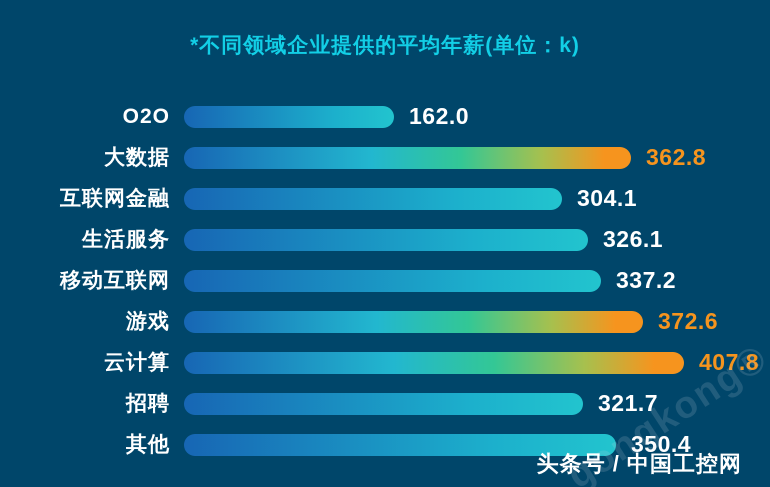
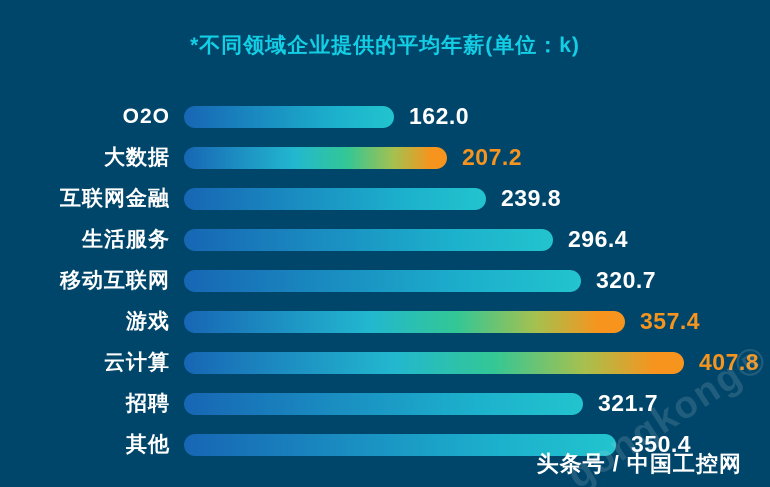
大数据: 362.8 -> 207.2
互联网金融: 304.1 -> 239.8
生活服务: 326.1 -> 296.4
移动互联网: 337.2 -> 320.7
游戏: 372.6 -> 357.4
